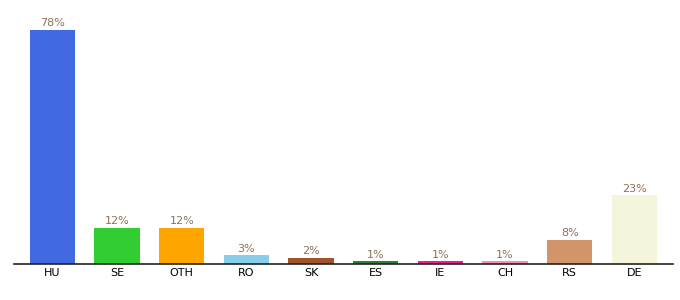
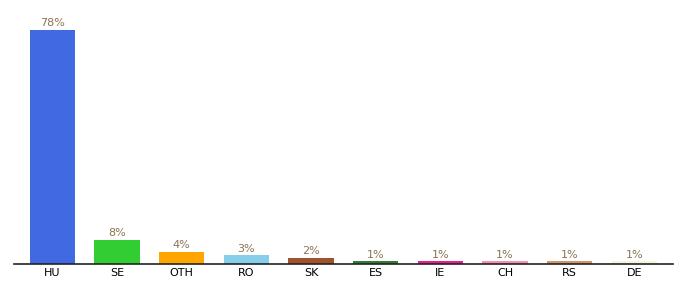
SE: 12% -> 8%
OTH: 12% -> 4%
RS: 8% -> 1%
DE: 23% -> 1%
